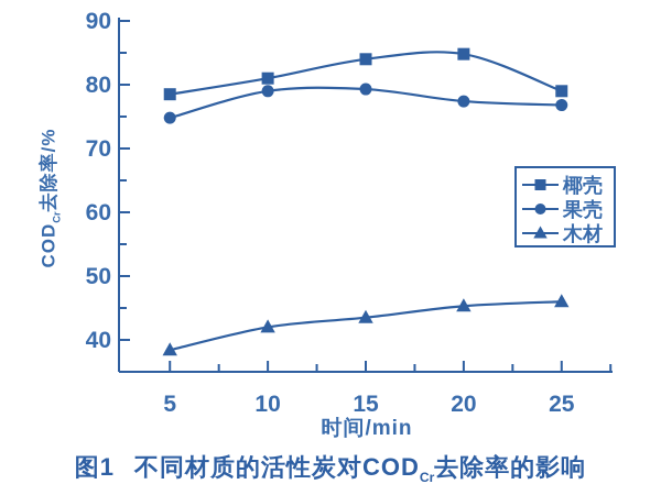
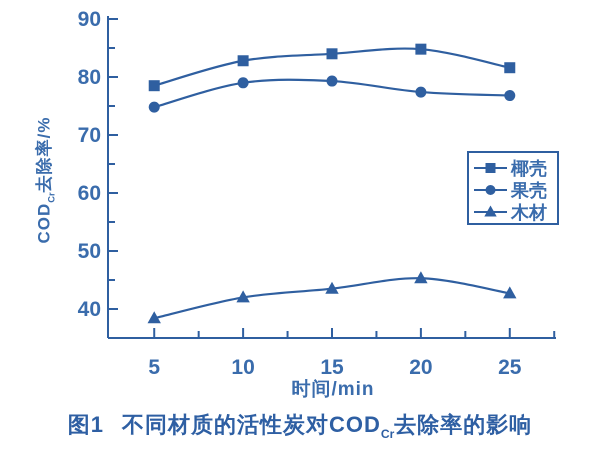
椰壳/10: 81 -> 83
椰壳/25: 79 -> 82
木材/25: 46 -> 43
